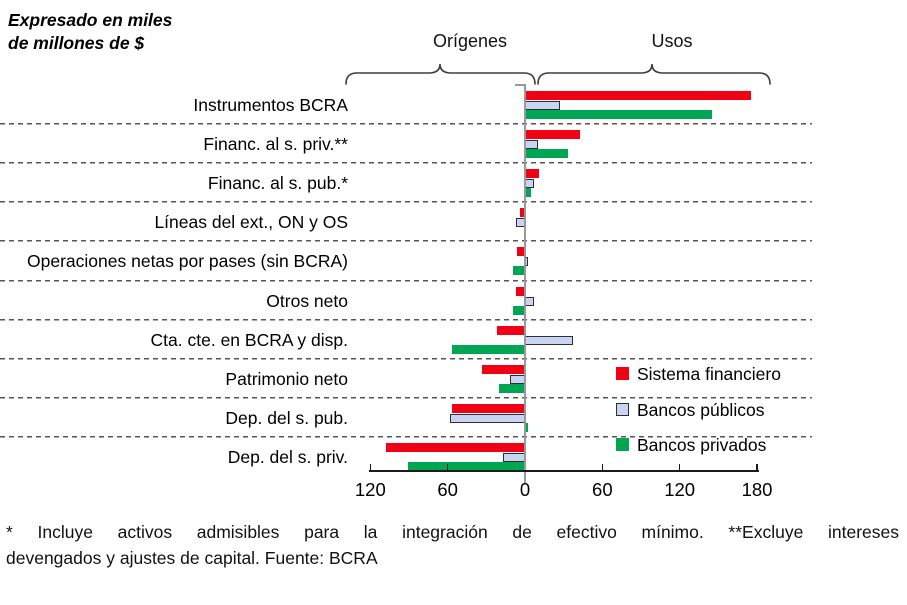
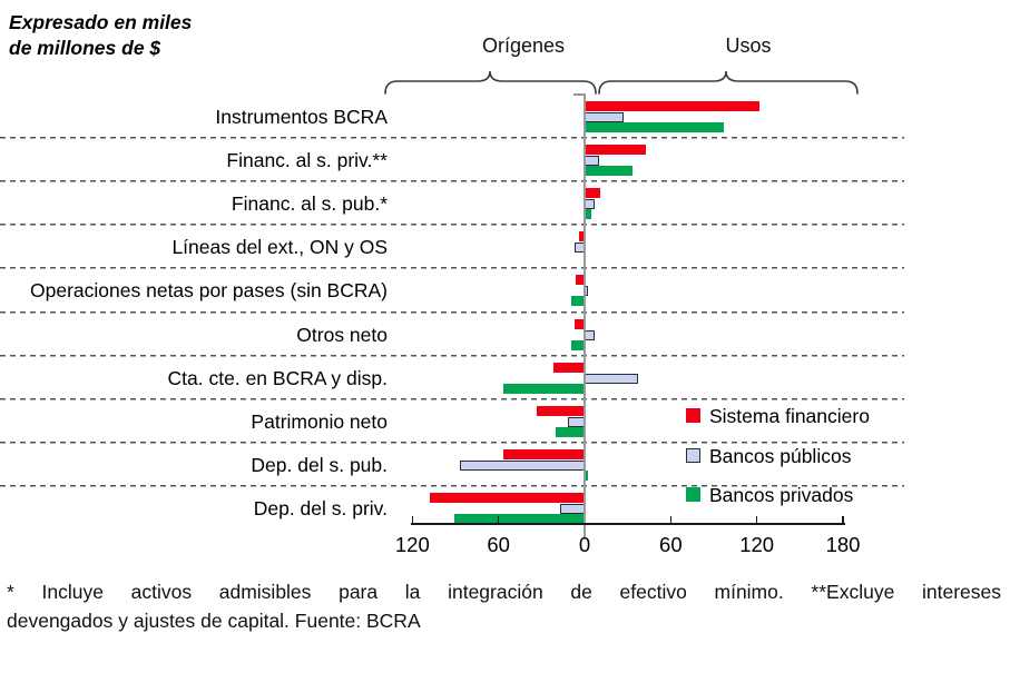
Sistema financiero/Instrumentos BCRA: 175 -> 122
Bancos privados/Instrumentos BCRA: 145 -> 97
Bancos públicos/Dep. del s. pub.: -58 -> -87
